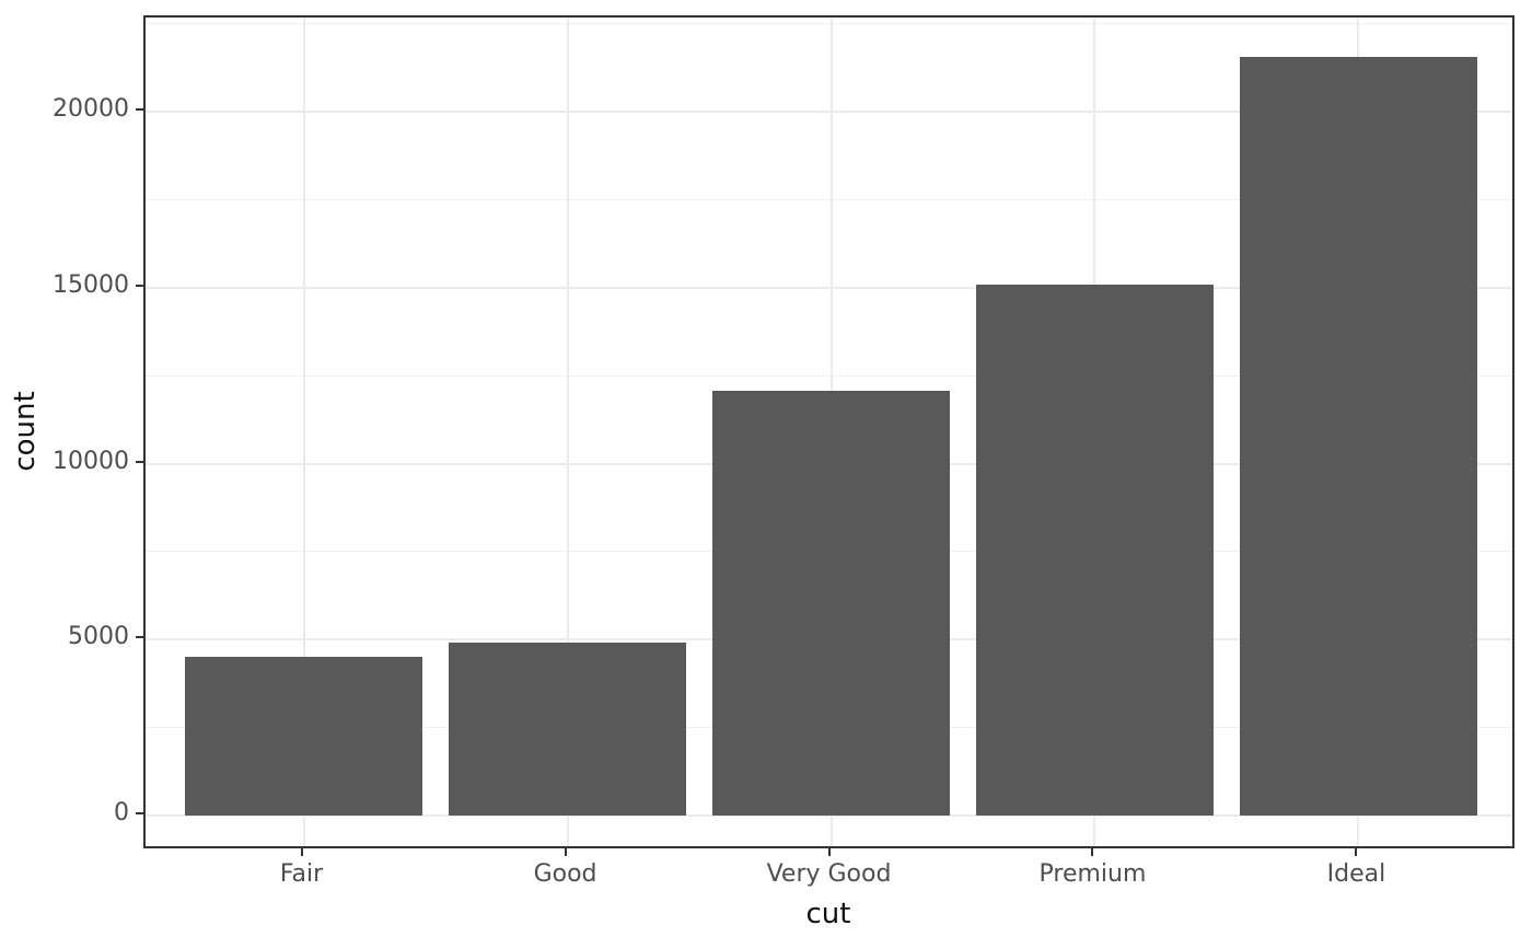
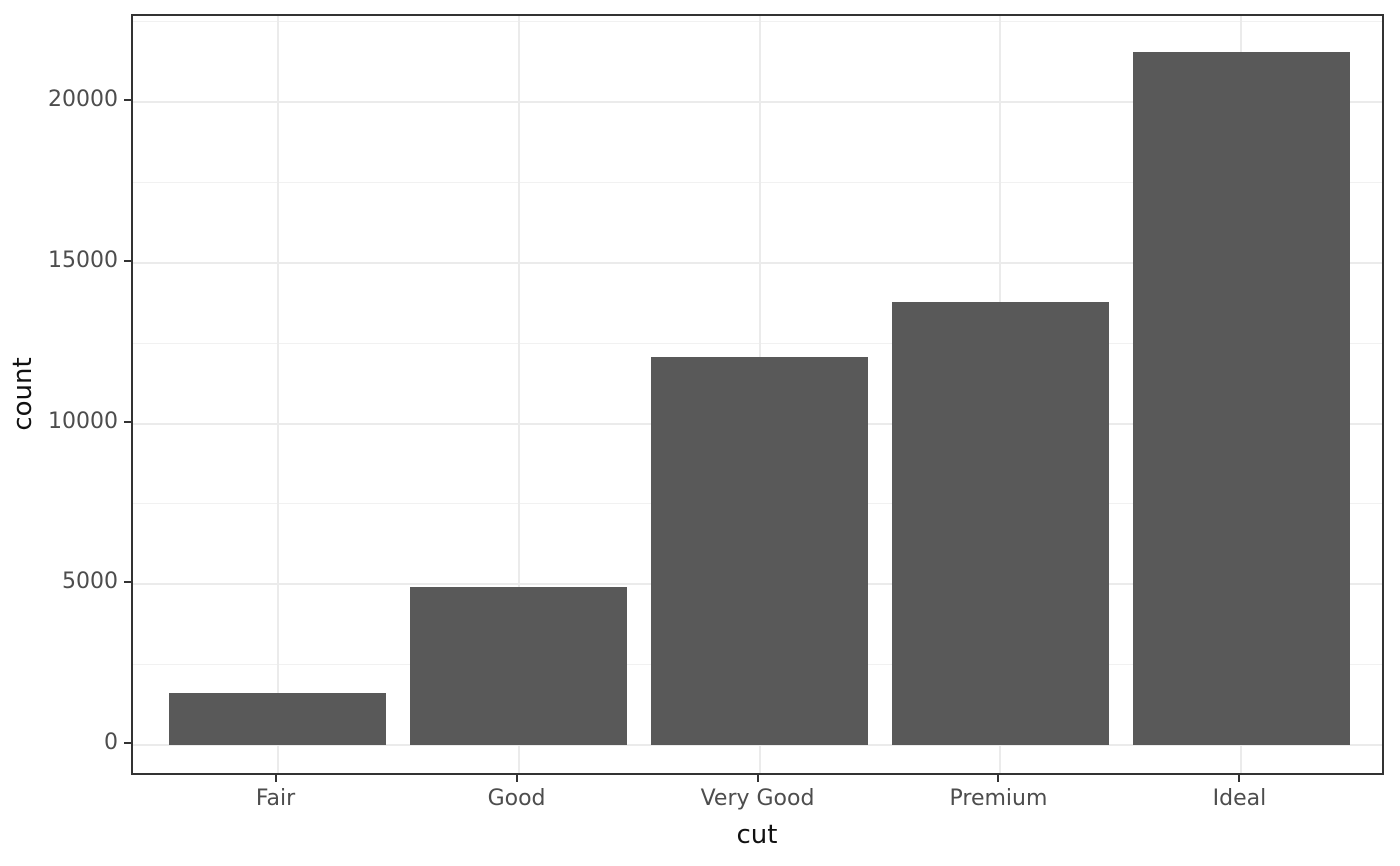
Fair: 4500 -> 1600
Premium: 15100 -> 13800
